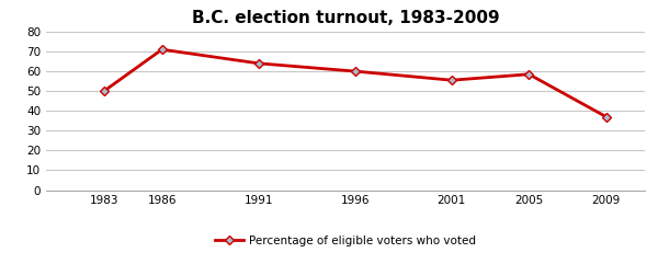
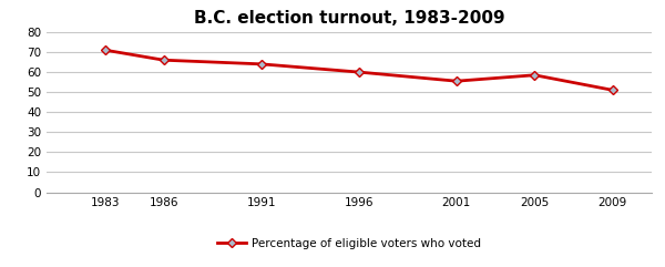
1983: 50 -> 71
1986: 71 -> 66
2009: 37 -> 51
